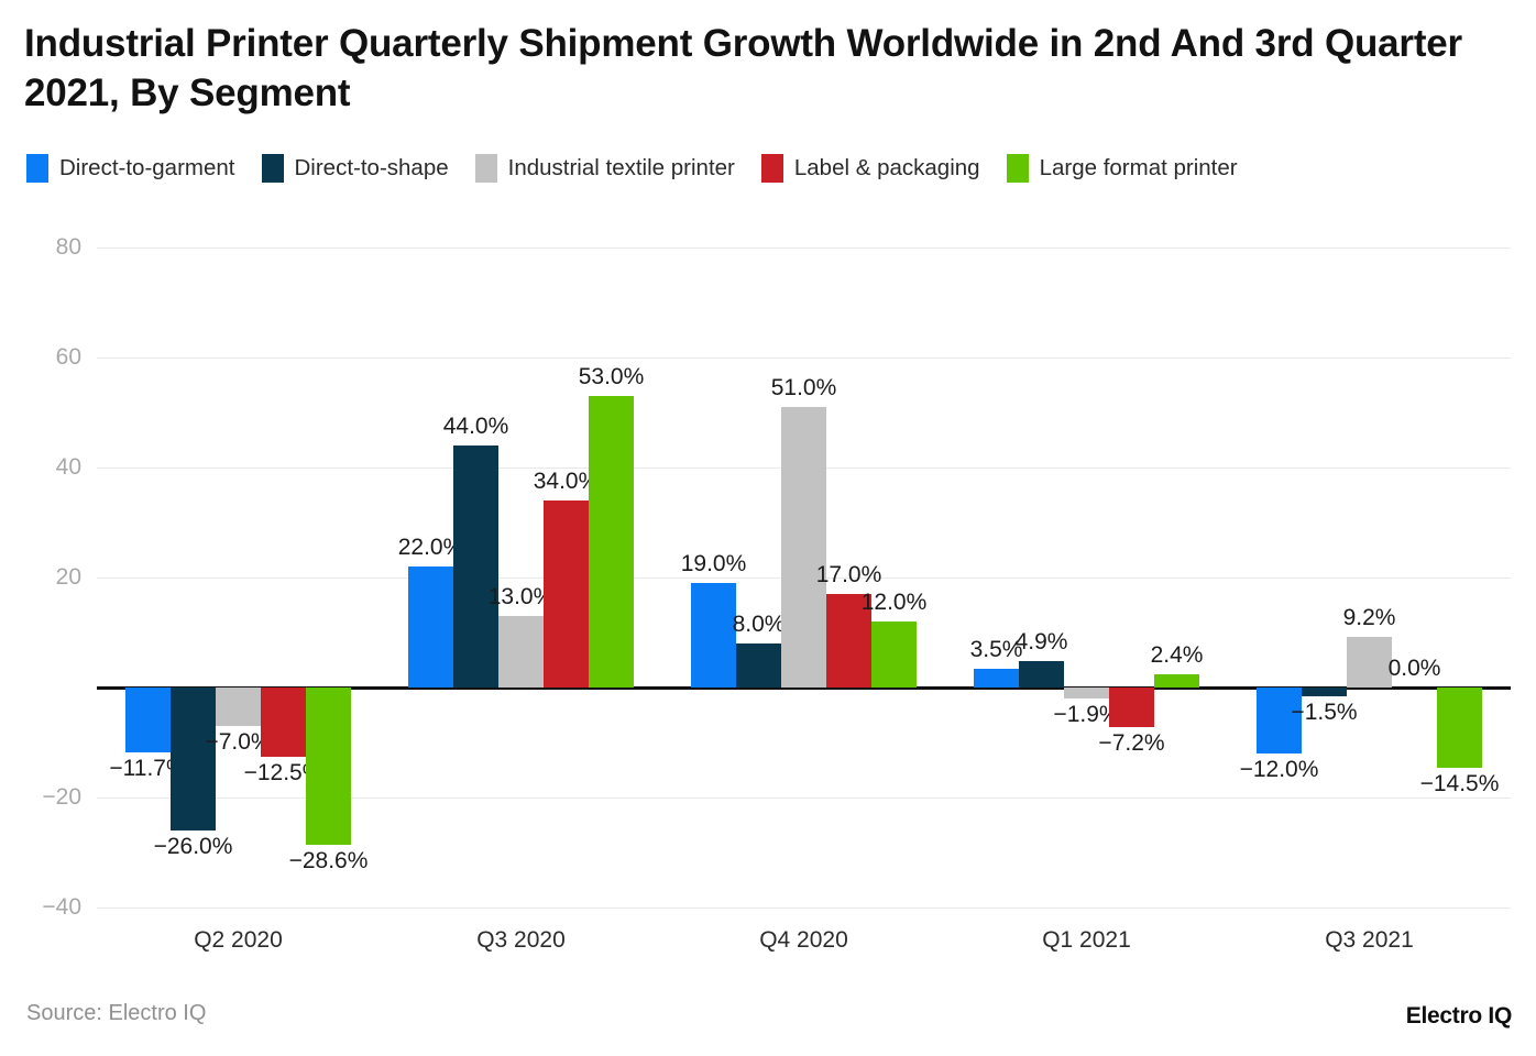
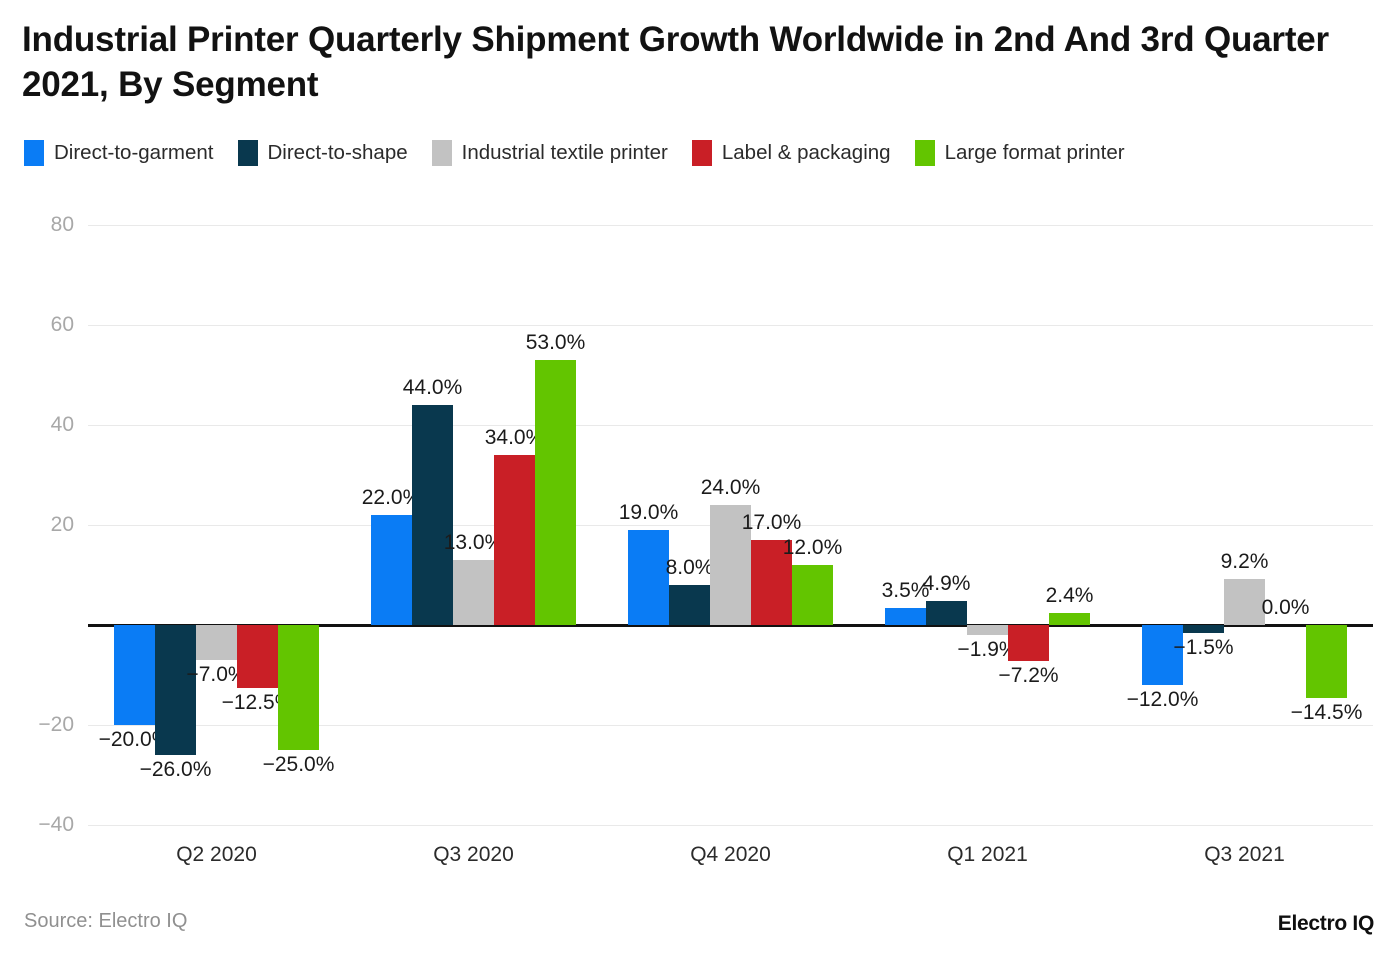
Direct-to-garment/Q2 2020: −11.7% -> −20.0%
Large format printer/Q2 2020: −28.6% -> −25.0%
Industrial textile printer/Q4 2020: 51.0% -> 24.0%
